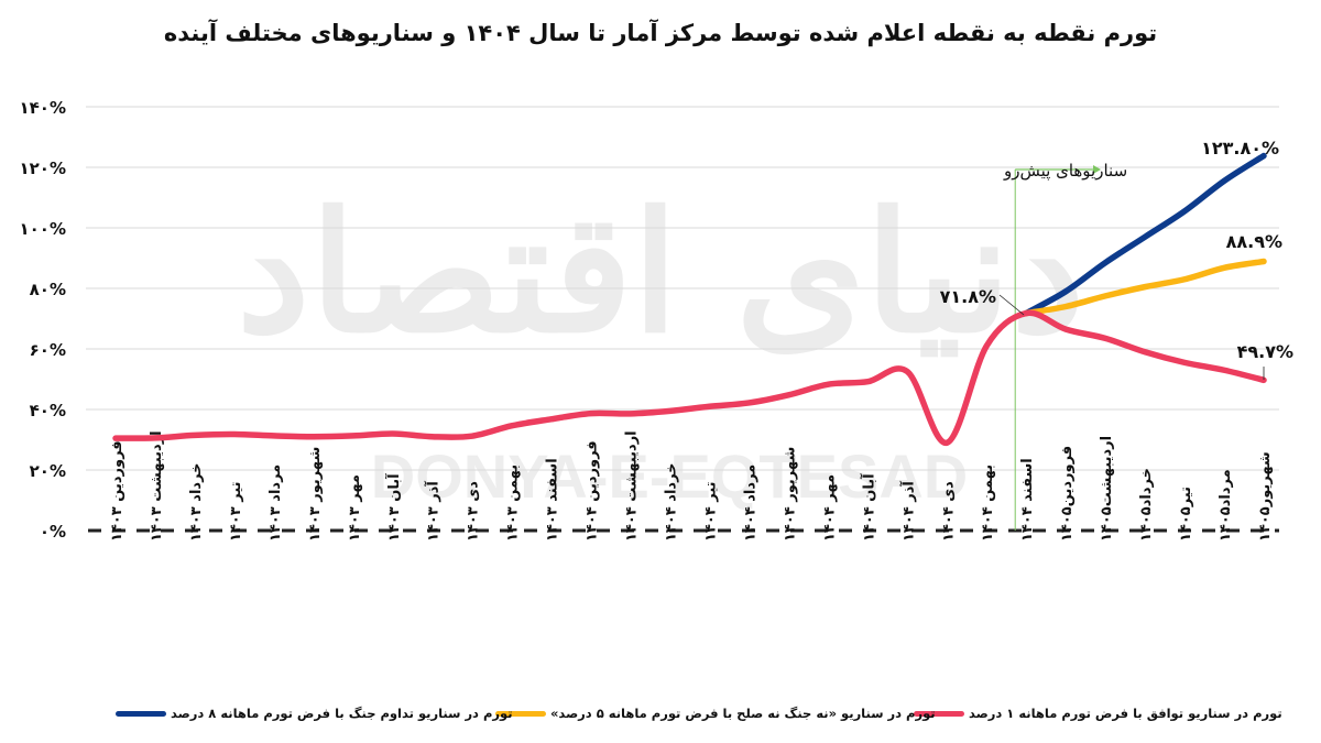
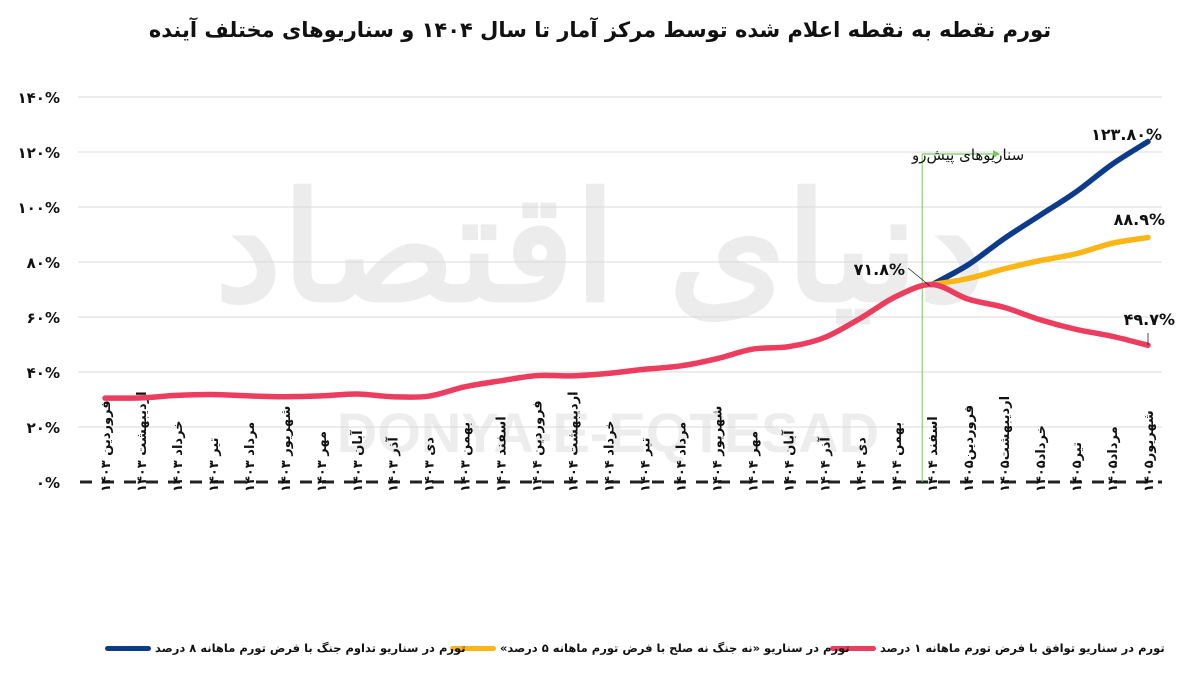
تورم در سناریو توافق با فرض تورم ماهانه ۱ درصد/دی ۱۴۰۴: 29% -> 60%
تورم در سناریو توافق با فرض تورم ماهانه ۱ درصد/بهمن ۱۴۰۴: 61% -> 68%
